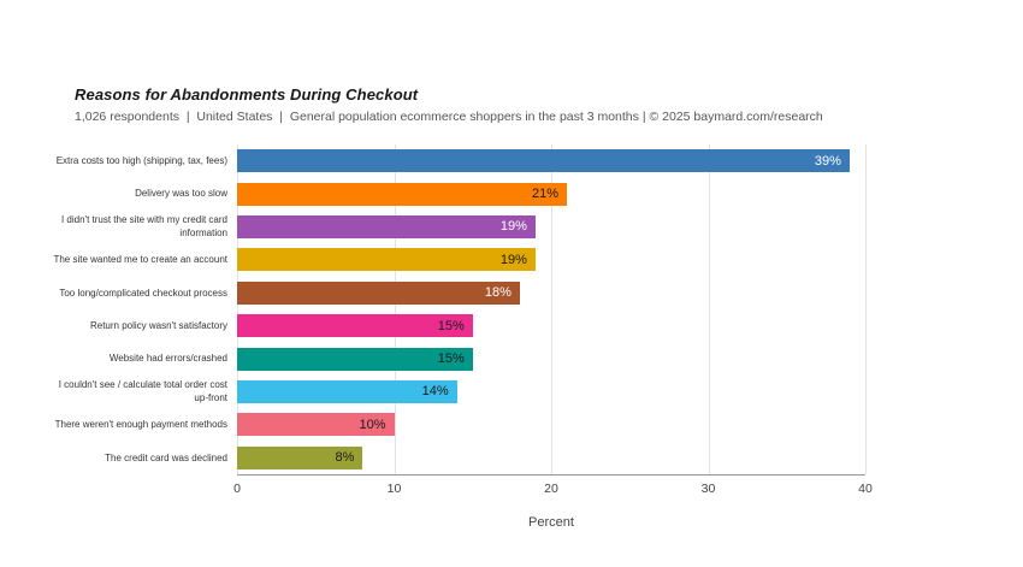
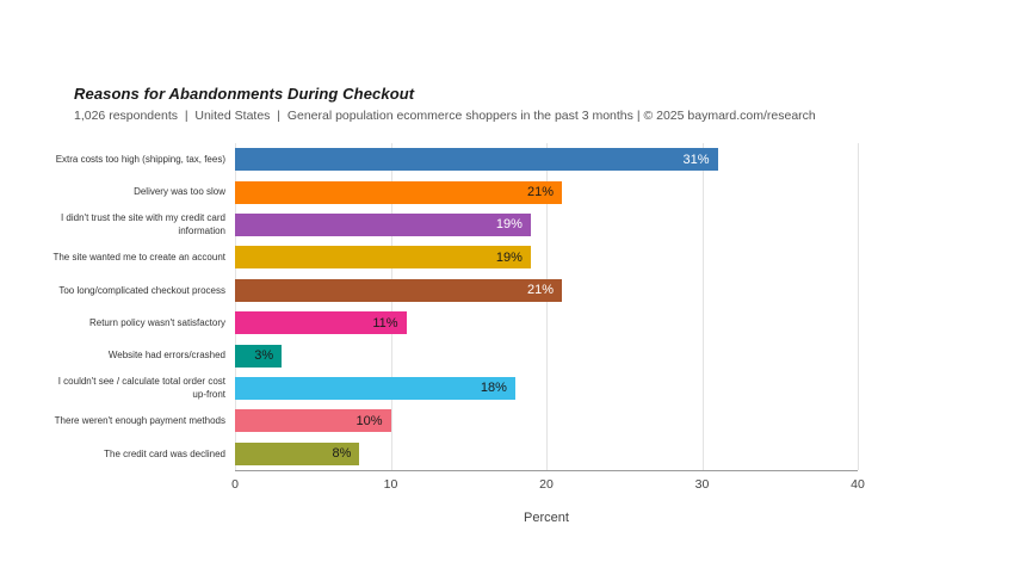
Extra costs too high (shipping, tax, fees): 39% -> 31%
Too long/complicated checkout process: 18% -> 21%
Return policy wasn't satisfactory: 15% -> 11%
Website had errors/crashed: 15% -> 3%
I couldn't see / calculate total order cost up-front: 14% -> 18%
